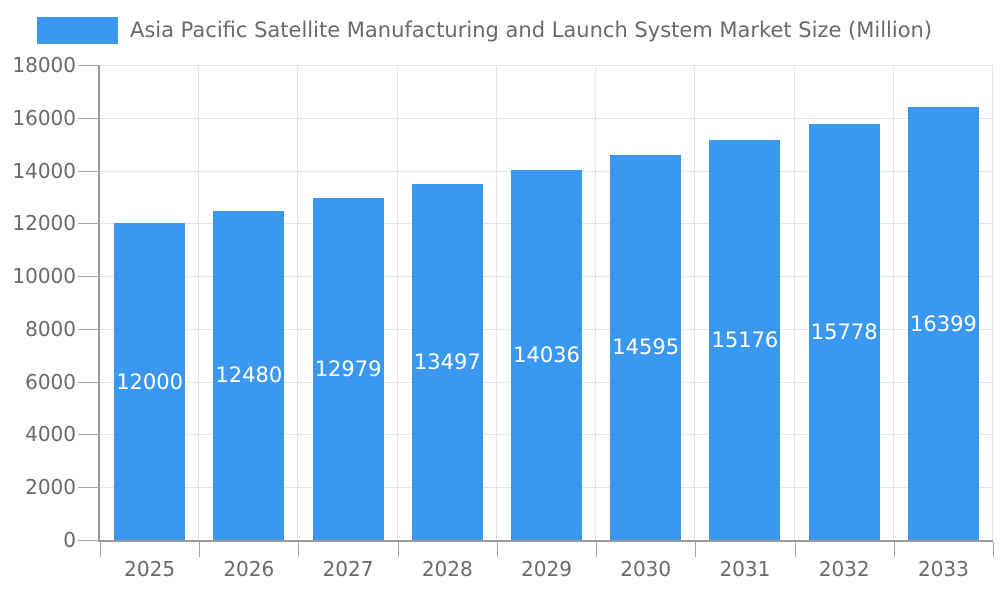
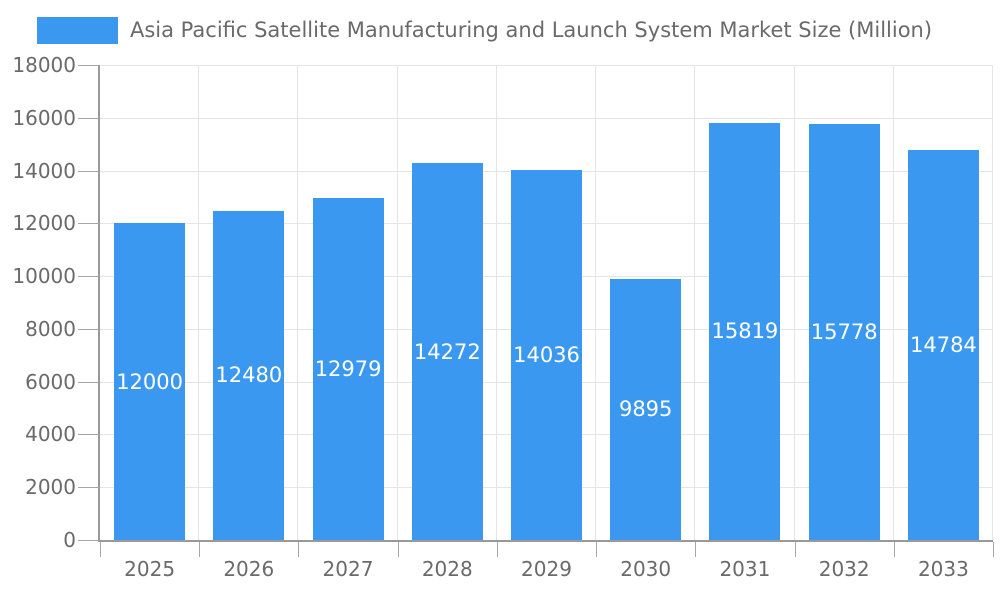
2028: 13497 -> 14272
2030: 14595 -> 9895
2031: 15176 -> 15819
2033: 16399 -> 14784
